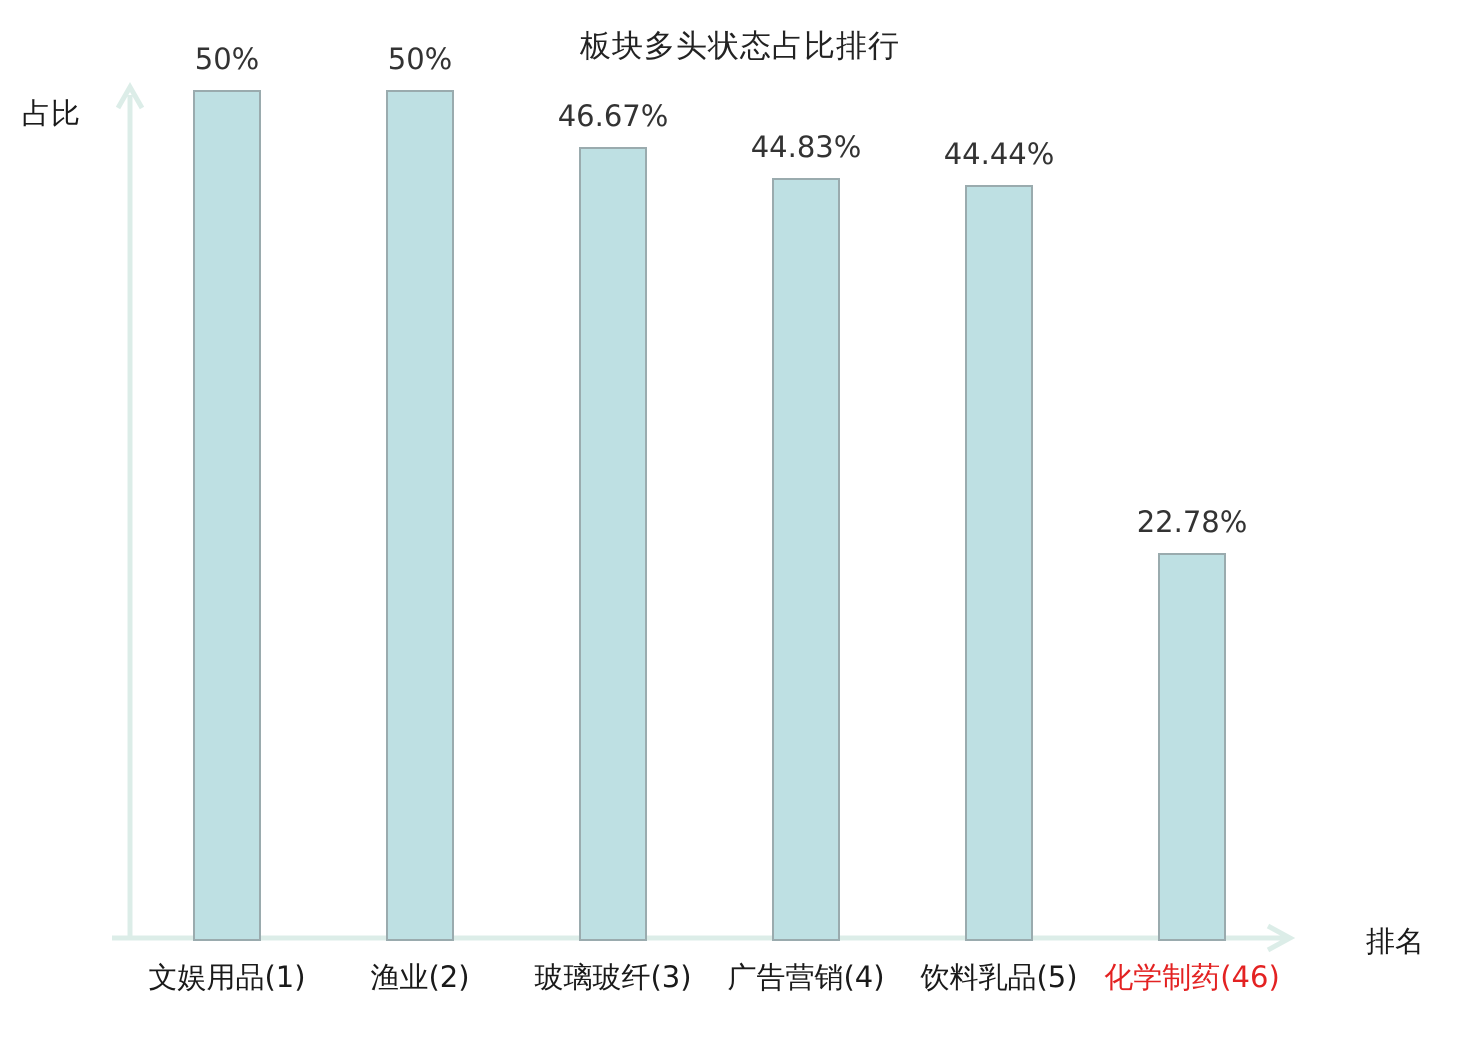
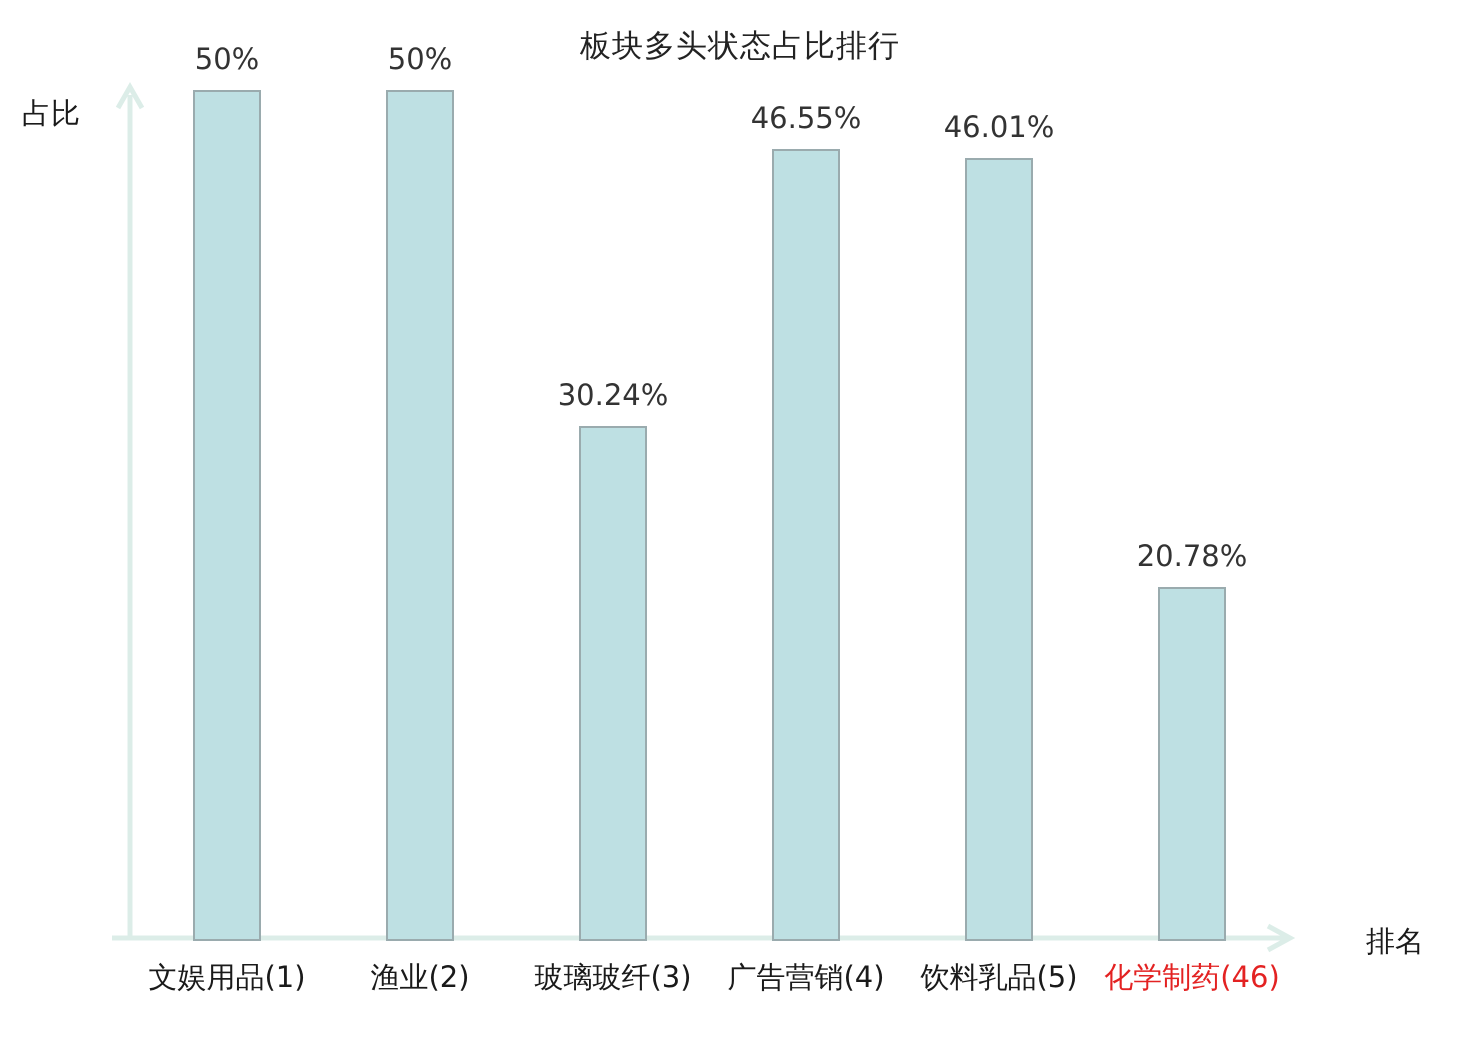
玻璃玻纤(3): 46.67% -> 30.24%
广告营销(4): 44.83% -> 46.55%
饮料乳品(5): 44.44% -> 46.01%
化学制药(46): 22.78% -> 20.78%
